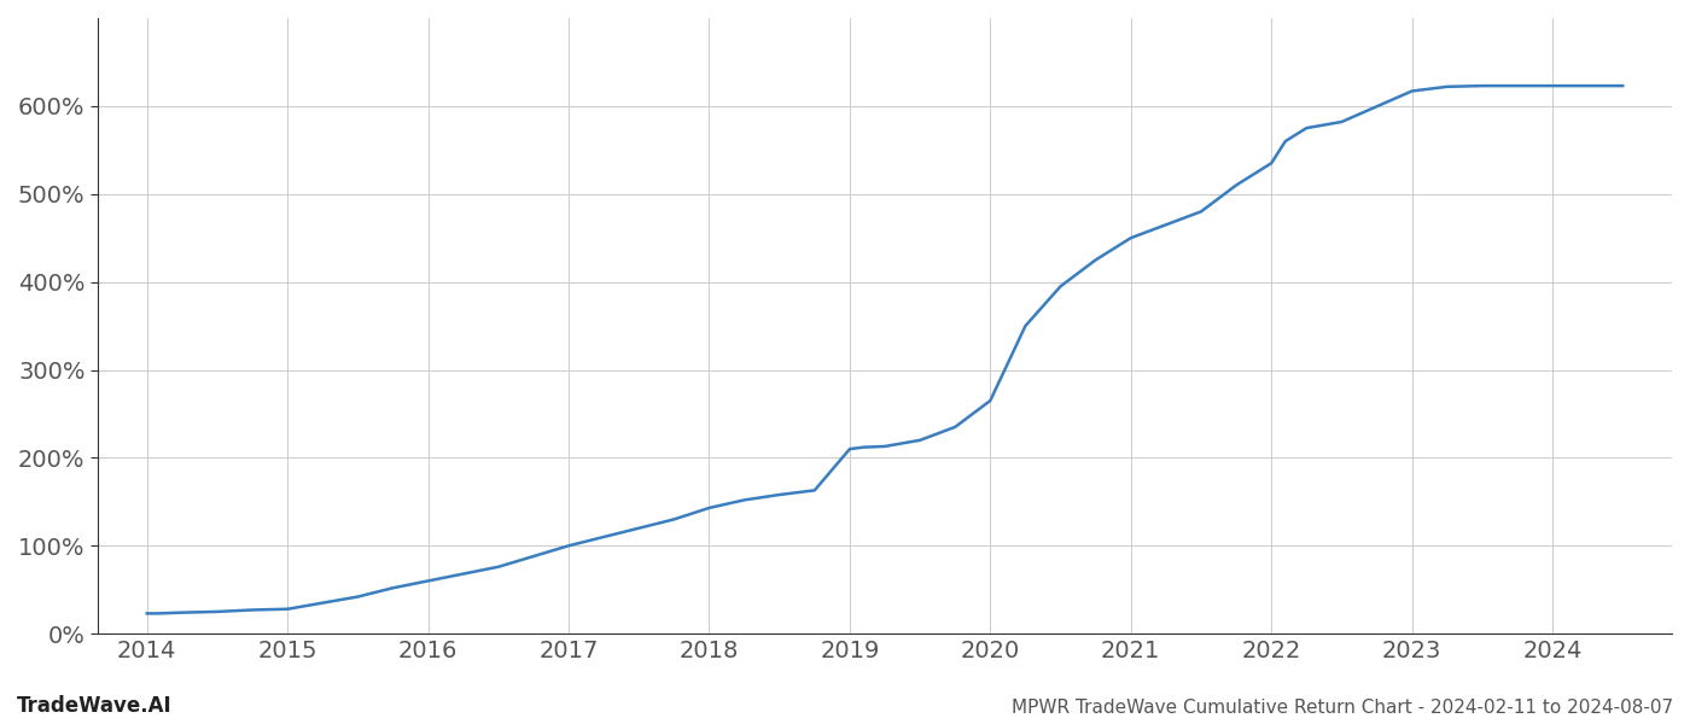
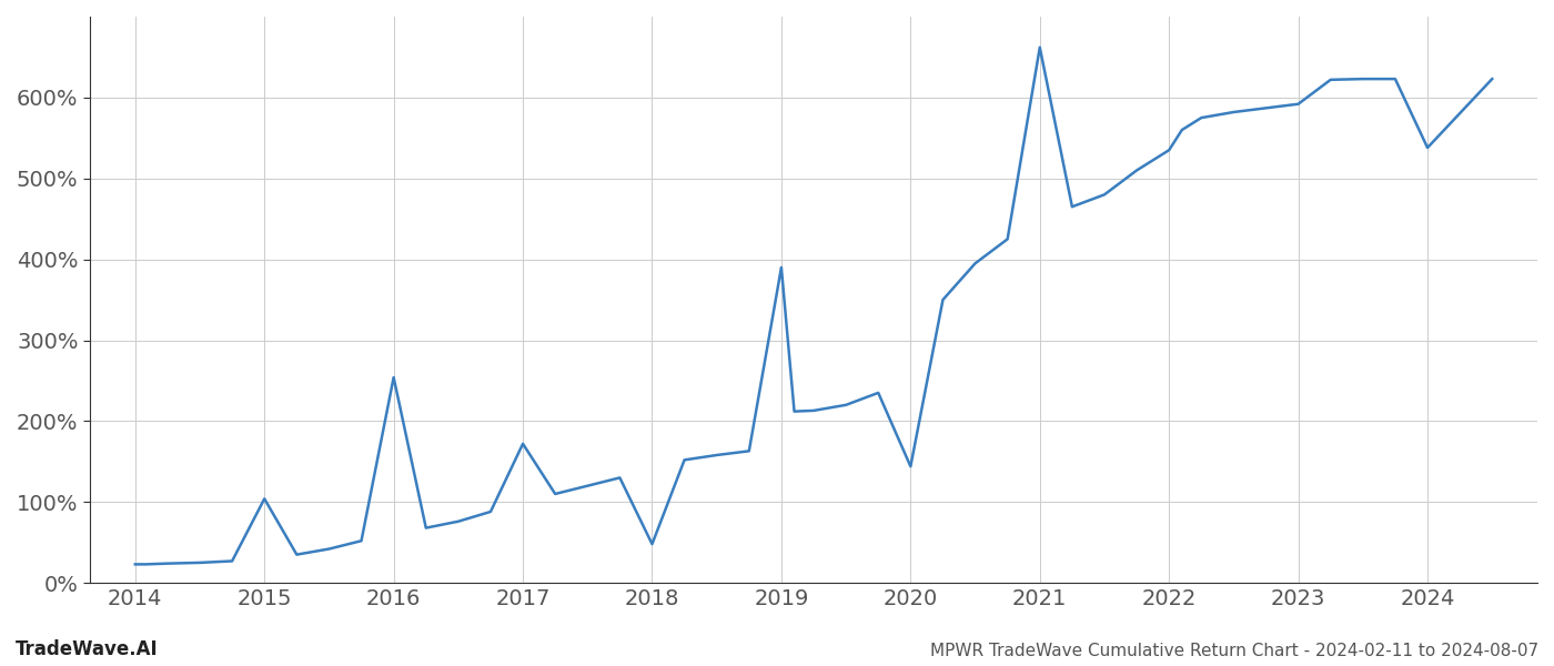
2015: 28% -> 104%
2016: 60% -> 254%
2017: 100% -> 172%
2018: 143% -> 48%
2019: 210% -> 390%
2020: 265% -> 144%
2021: 450% -> 662%
2023: 617% -> 592%
2024: 623% -> 538%
